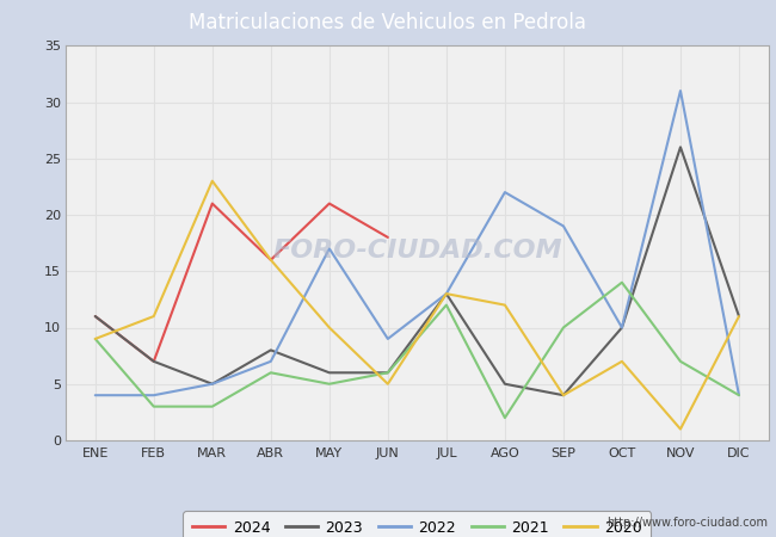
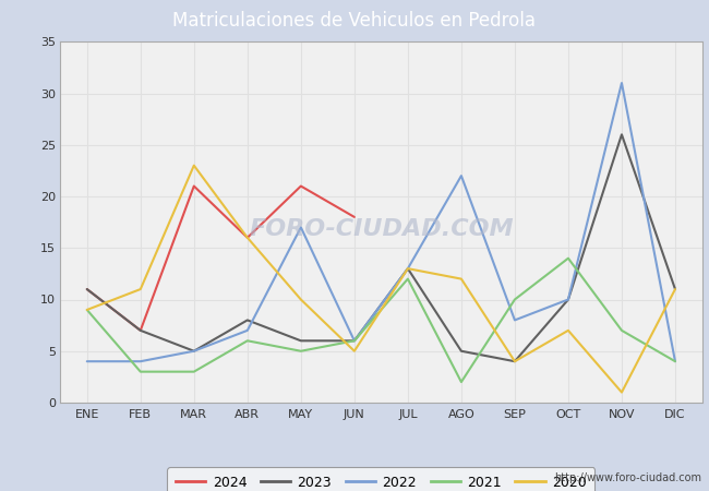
2022/JUN: 9 -> 6
2022/SEP: 19 -> 8
